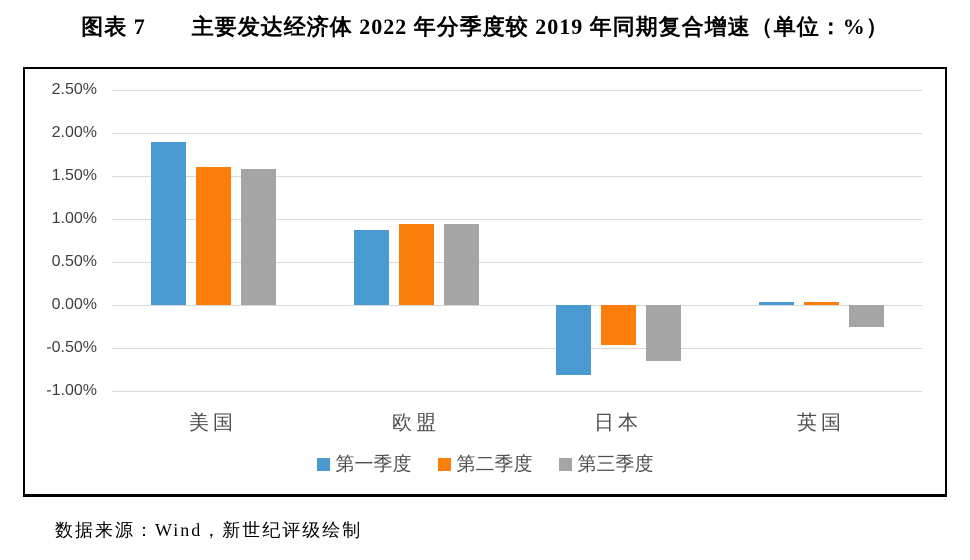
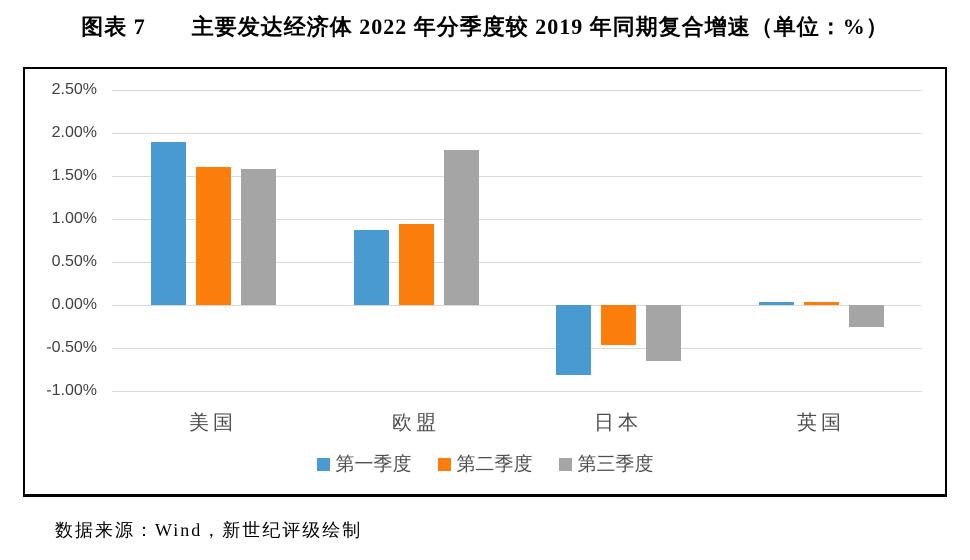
第三季度/欧盟: 0.9% -> 1.8%
